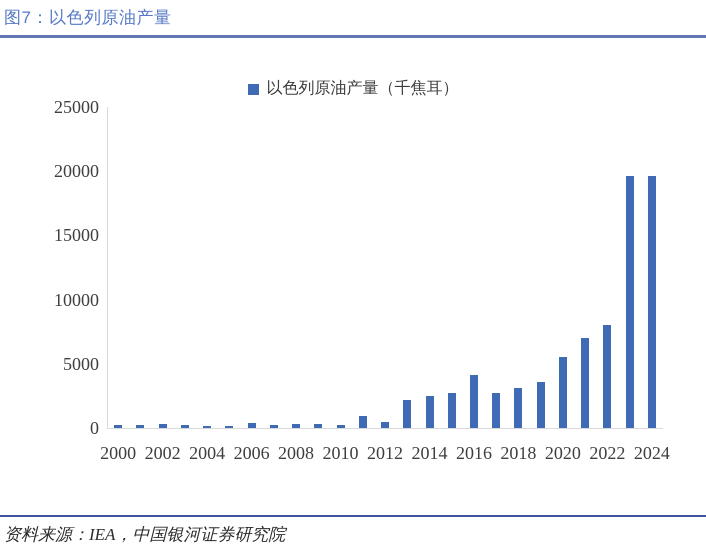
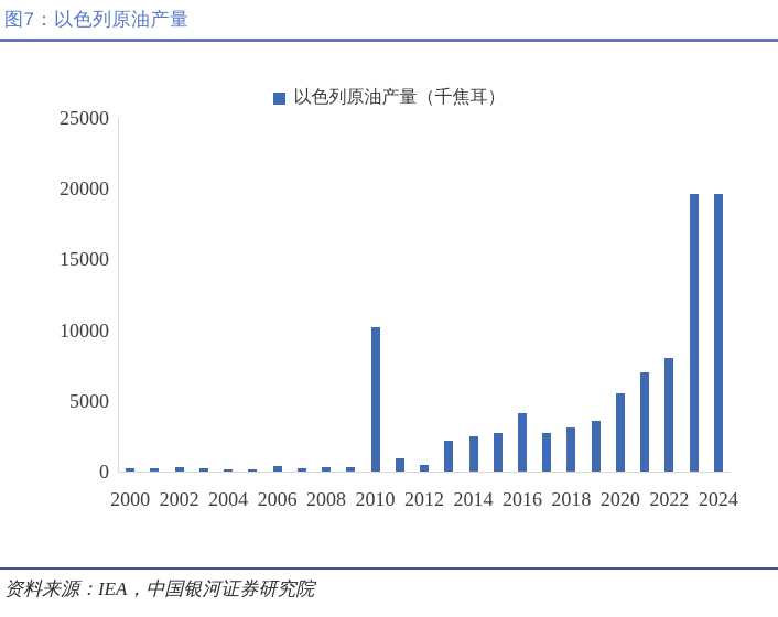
2010: 200 -> 10200
